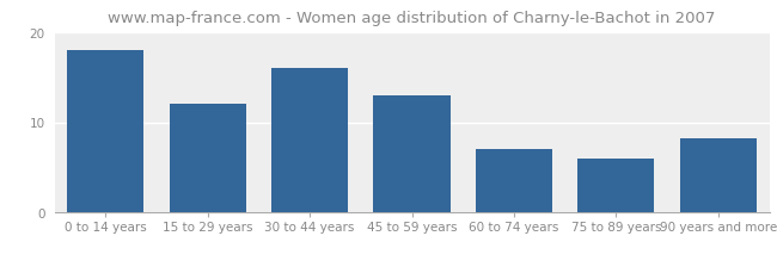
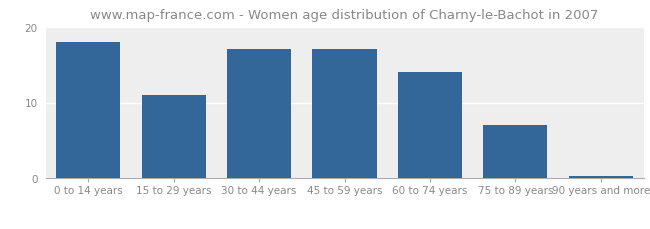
15 to 29 years: 12.0 -> 11.0
30 to 44 years: 16.0 -> 17.0
45 to 59 years: 13.0 -> 17.0
60 to 74 years: 7.0 -> 14.0
75 to 89 years: 6.0 -> 7.0
90 years and more: 8.2 -> 0.3
